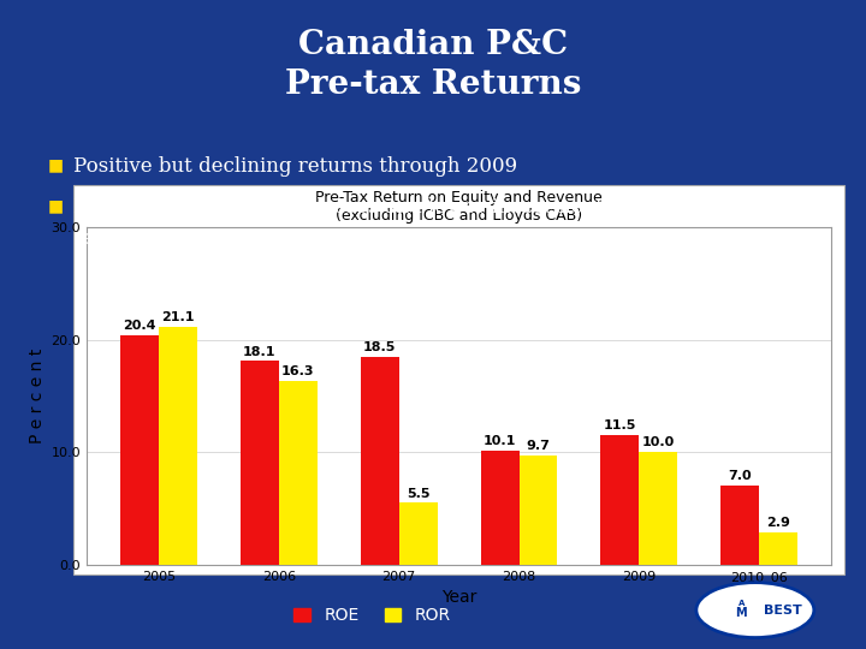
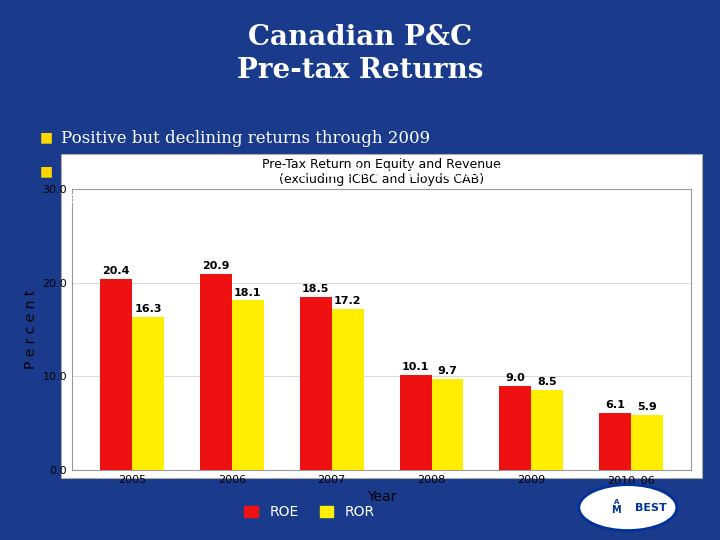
ROR/2005: 21.1 -> 16.3
ROE/2006: 18.1 -> 20.9
ROR/2006: 16.3 -> 18.1
ROR/2007: 5.5 -> 17.2
ROE/2009: 11.5 -> 9.0
ROR/2009: 10.0 -> 8.5
ROE/2010_06: 7.0 -> 6.1
ROR/2010_06: 2.9 -> 5.9
